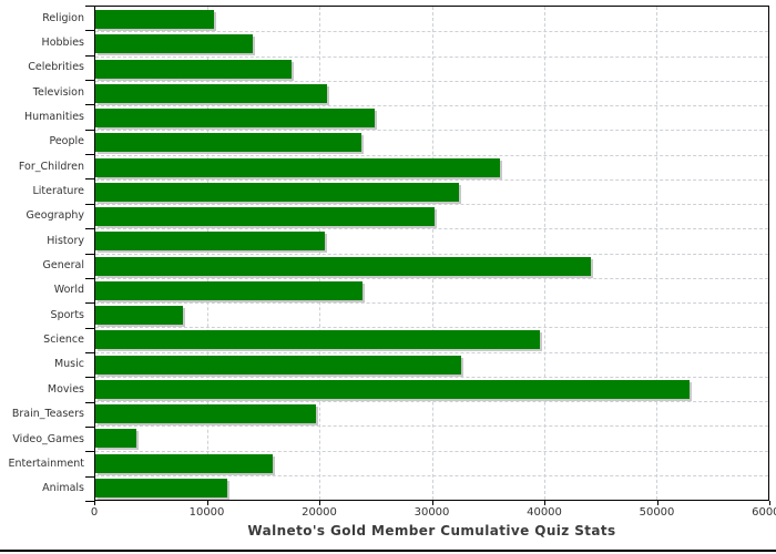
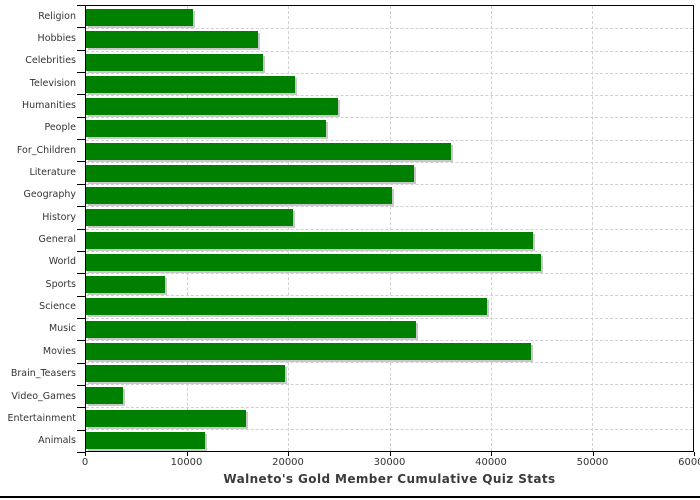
Hobbies: 14000 -> 17000
World: 24000 -> 45000
Movies: 53000 -> 44000
